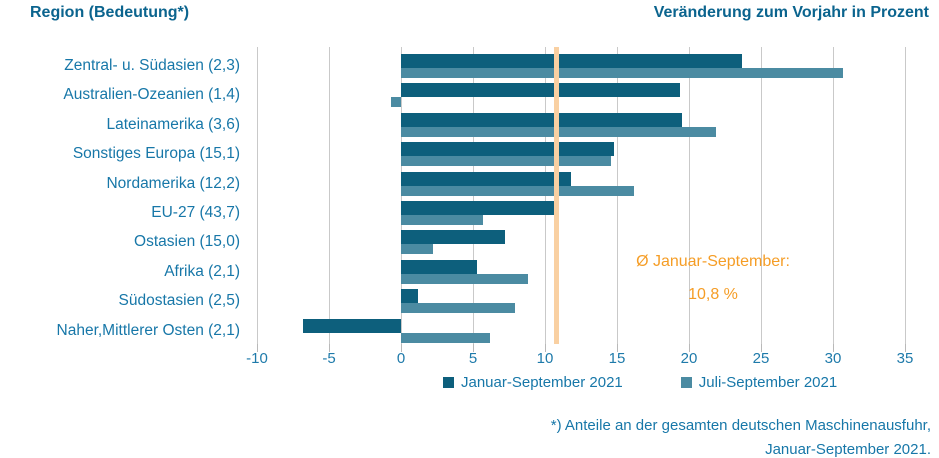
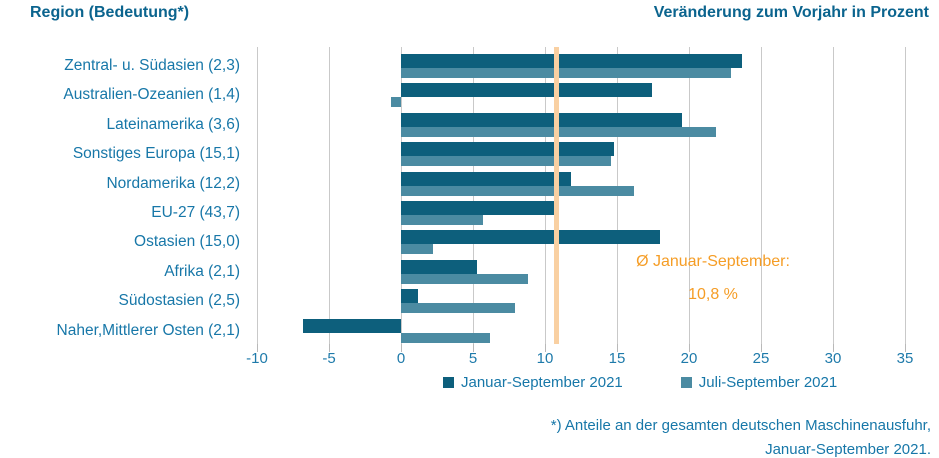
Juli-September 2021/Zentral- u. Südasien (2,3): 30.7 -> 22.9
Januar-September 2021/Australien-Ozeanien (1,4): 19.4 -> 17.4
Januar-September 2021/Ostasien (15,0): 7.2 -> 18.0
